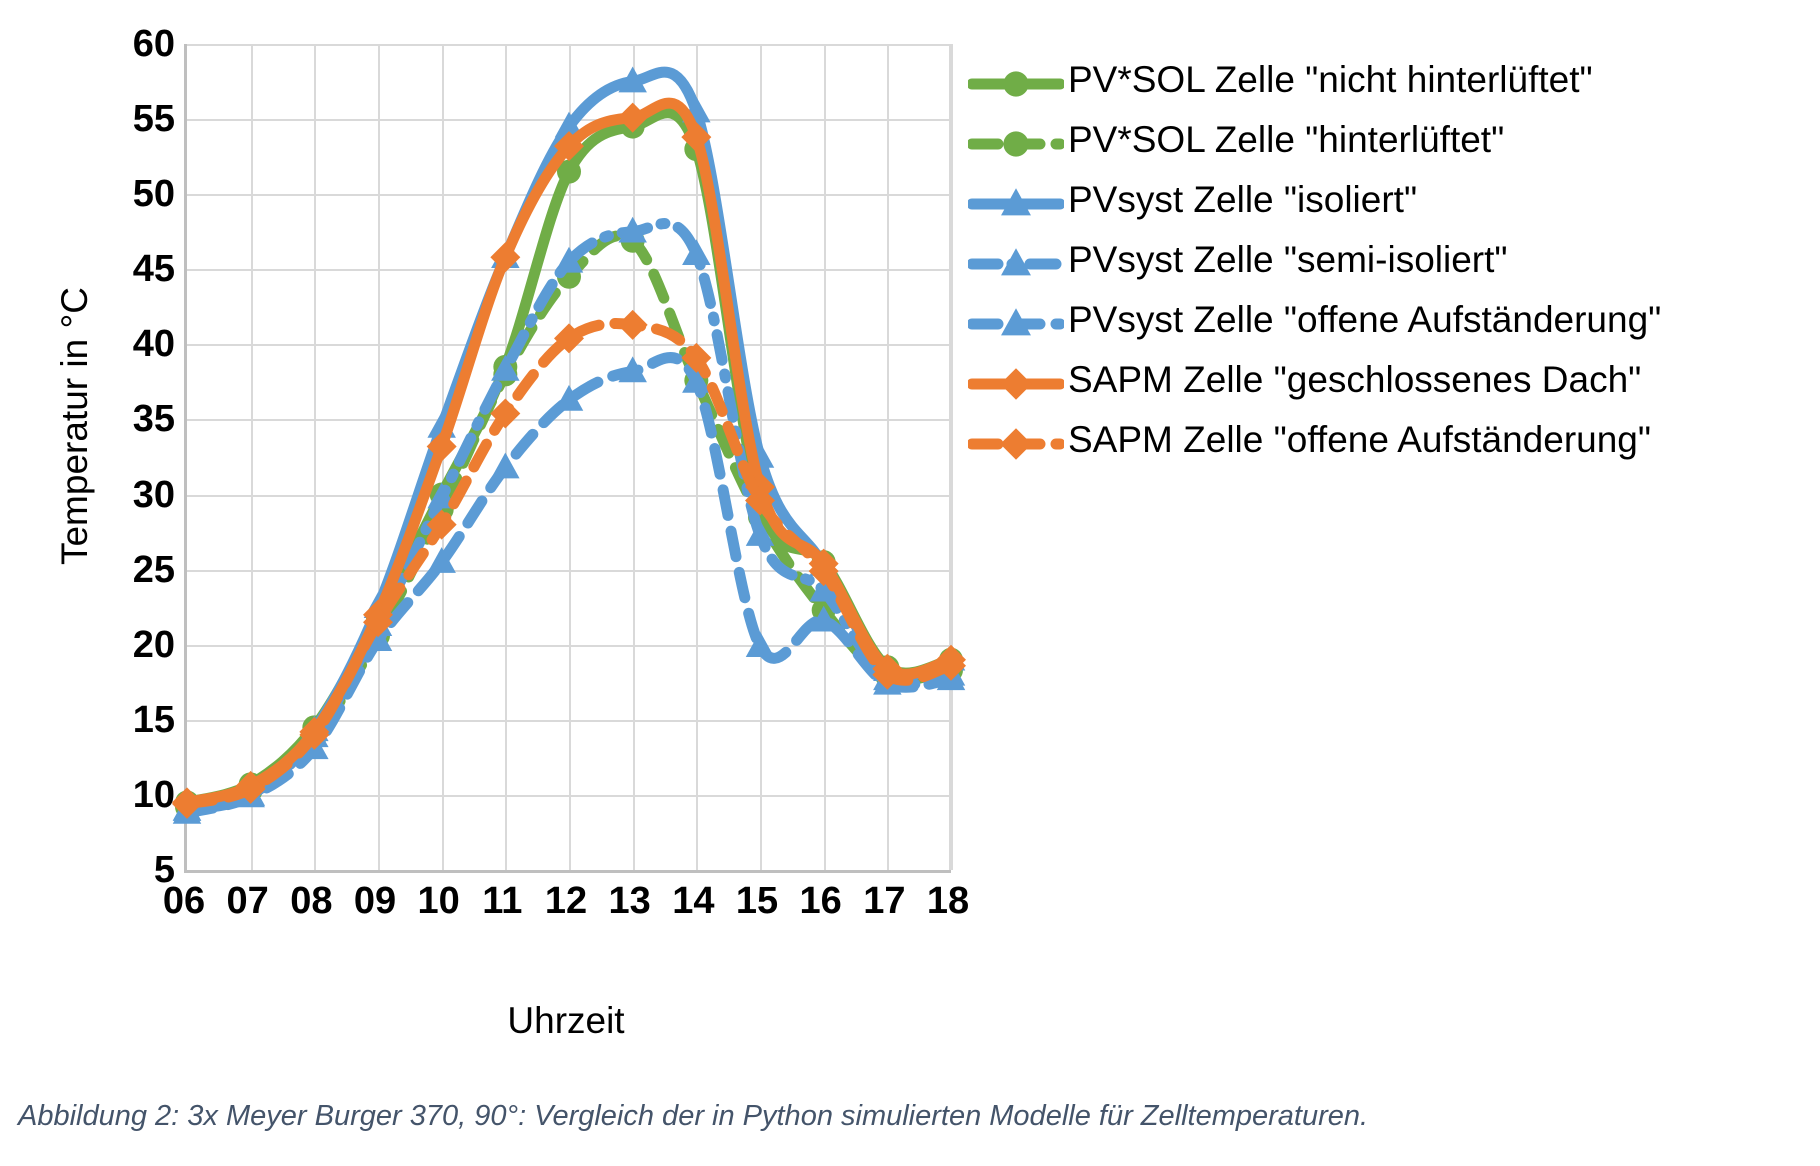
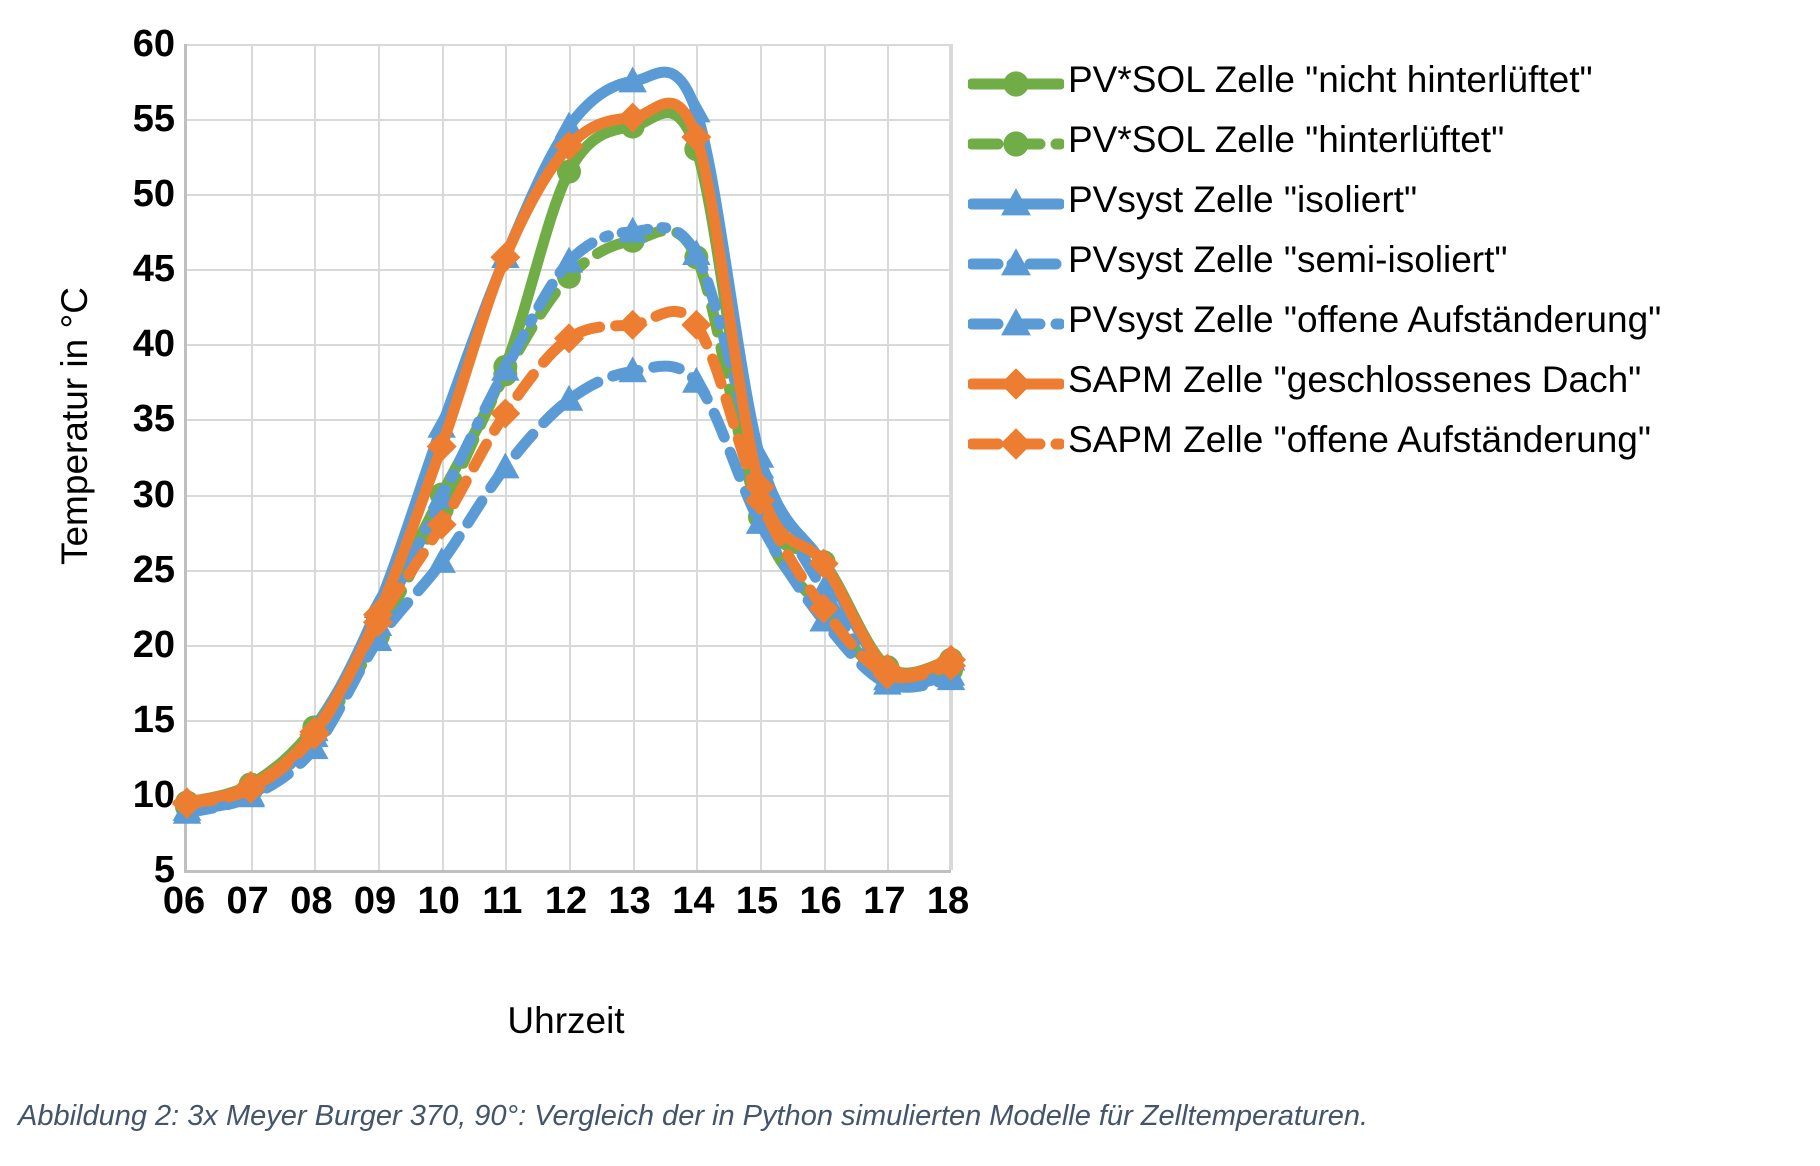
PV*SOL Zelle "hinterlüftet"/14: 37.6 -> 45.8
SAPM Zelle "offene Aufständerung"/14: 39.1 -> 41.3
PVsyst Zelle "semi-isoliert"/15: 27.3 -> 31.8
PVsyst Zelle "offene Aufständerung"/15: 19.9 -> 28.1
SAPM Zelle "offene Aufständerung"/16: 24.9 -> 22.4
